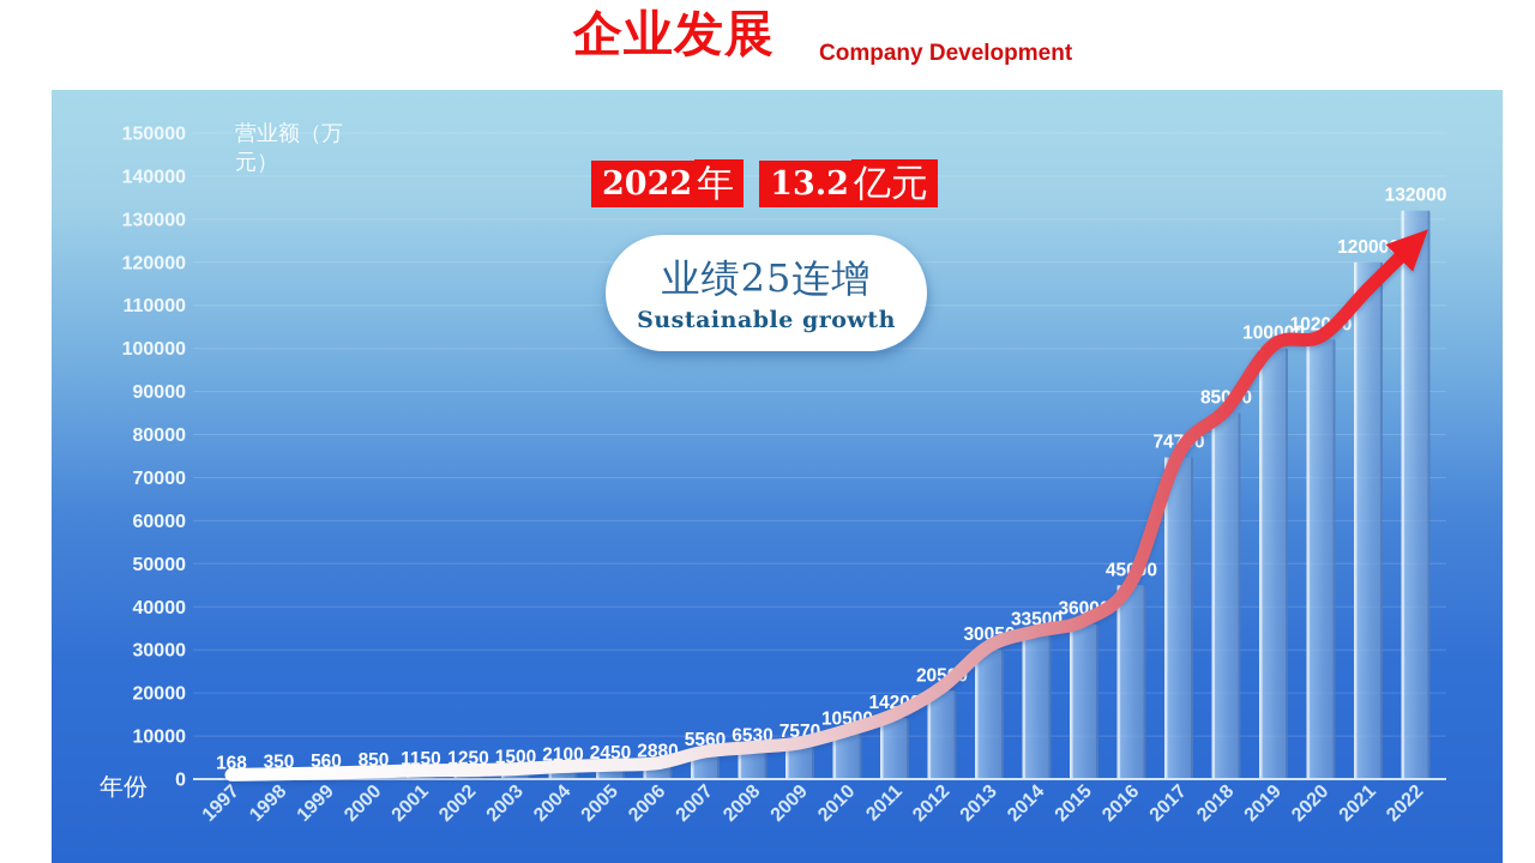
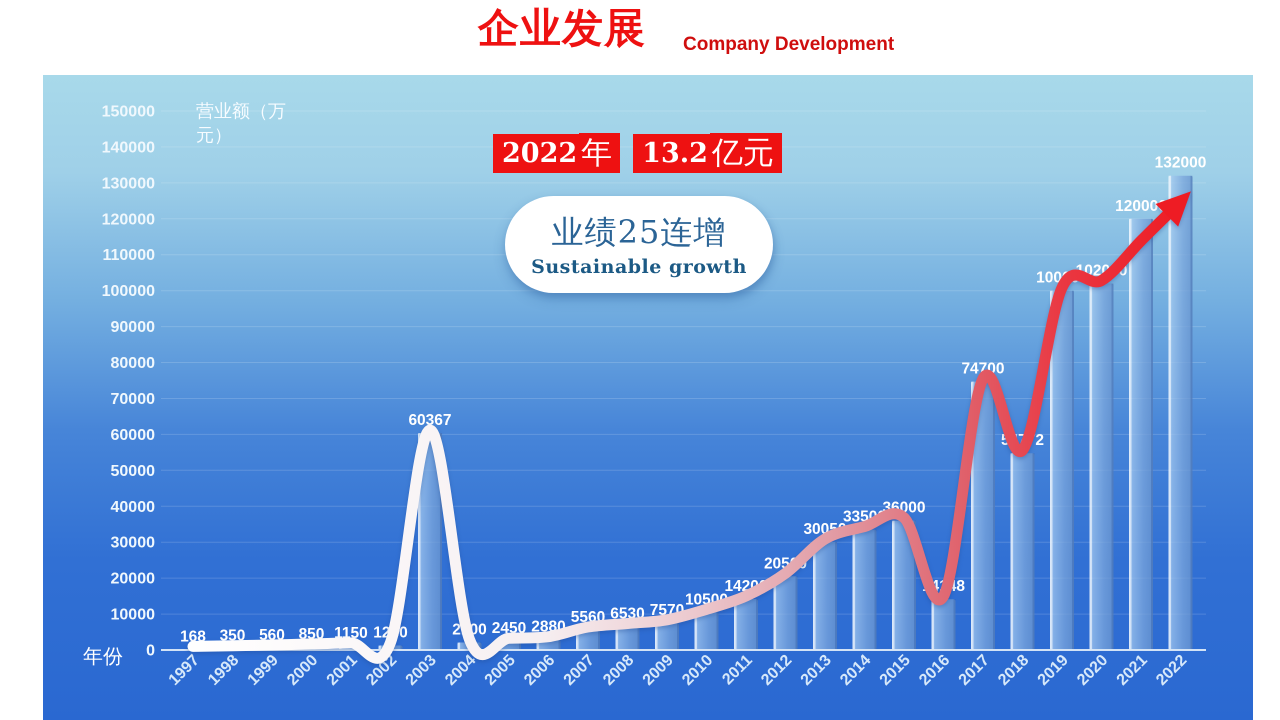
2003: 1500 -> 60367
2016: 45000 -> 14148
2018: 85000 -> 54772
